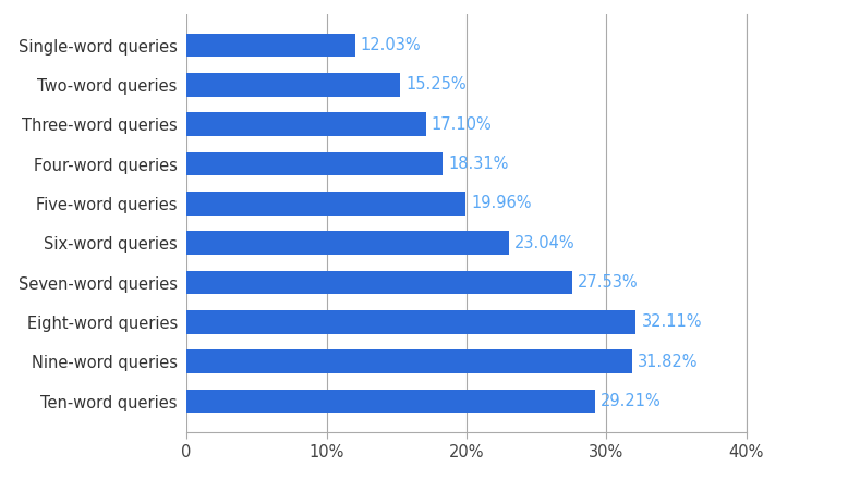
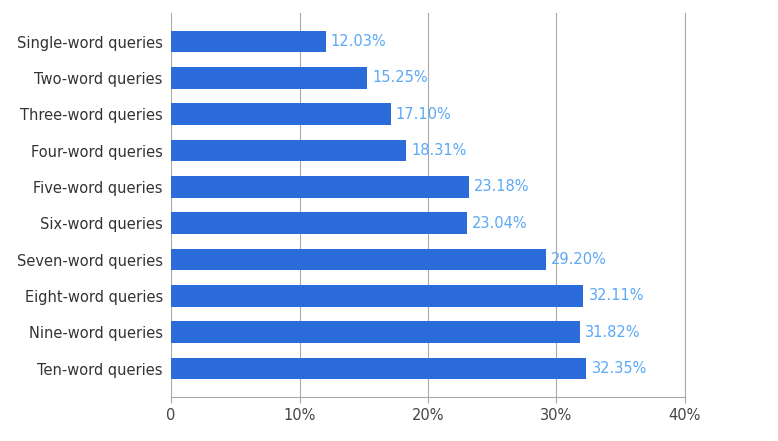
Five-word queries: 19.96% -> 23.18%
Seven-word queries: 27.53% -> 29.20%
Ten-word queries: 29.21% -> 32.35%
